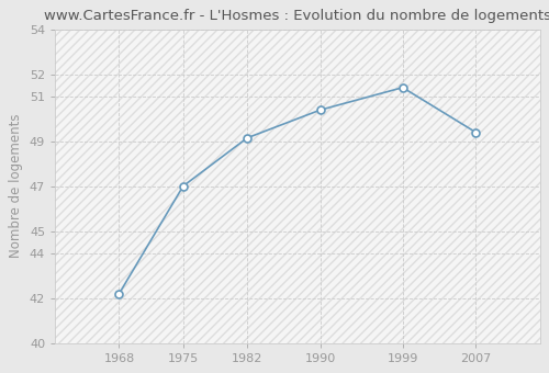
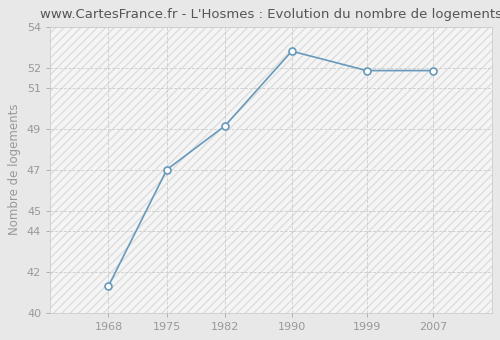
1968: 42.20 -> 41.30
1990: 50.40 -> 52.80
1999: 51.40 -> 51.85
2007: 49.40 -> 51.85
